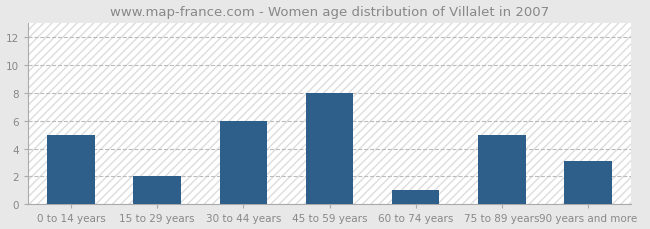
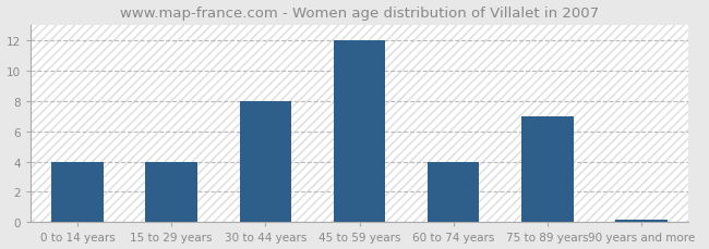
0 to 14 years: 5.0 -> 4.0
15 to 29 years: 2.0 -> 4.0
30 to 44 years: 6.0 -> 8.0
45 to 59 years: 8.0 -> 12.0
60 to 74 years: 1.0 -> 4.0
75 to 89 years: 5.0 -> 7.0
90 years and more: 3.1 -> 0.2
